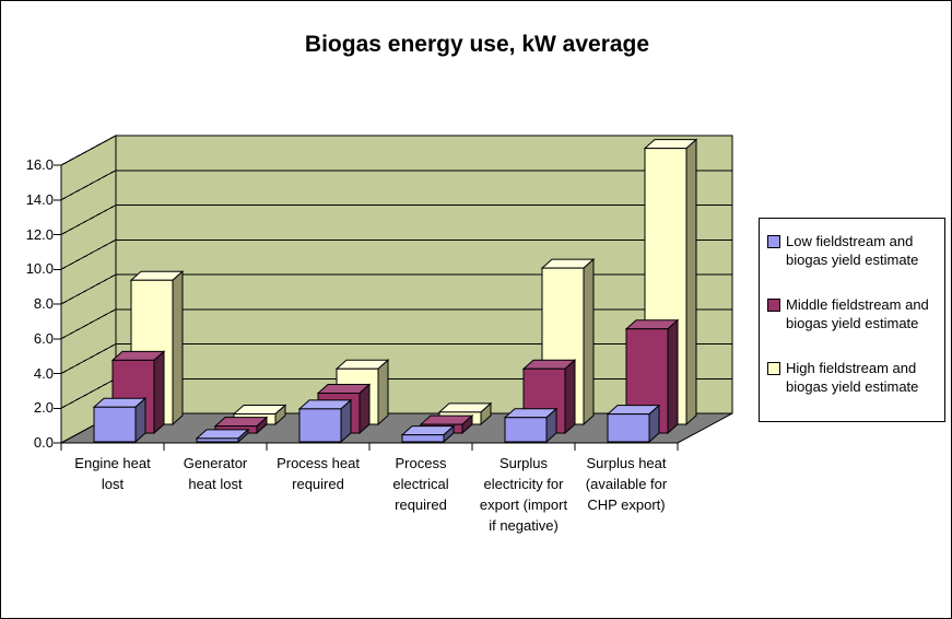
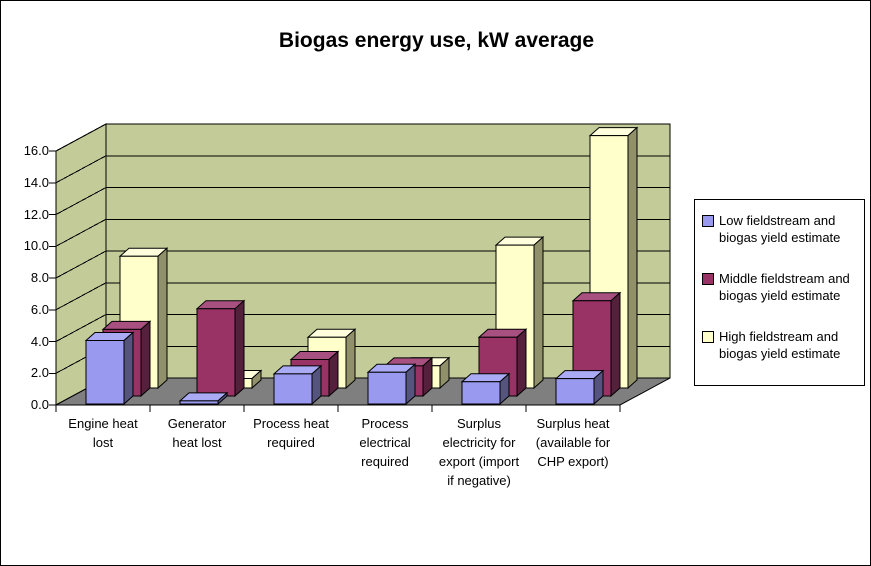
Low fieldstream and biogas yield estimate/Engine heat lost: 2.0 -> 4.0
Middle fieldstream and biogas yield estimate/Generator heat lost: 0.4 -> 5.5
Low fieldstream and biogas yield estimate/Process electrical required: 0.4 -> 2.0
Middle fieldstream and biogas yield estimate/Process electrical required: 0.5 -> 1.9
High fieldstream and biogas yield estimate/Process electrical required: 0.7 -> 1.4
